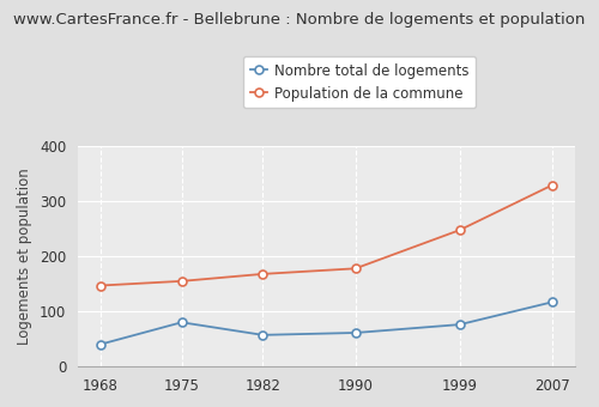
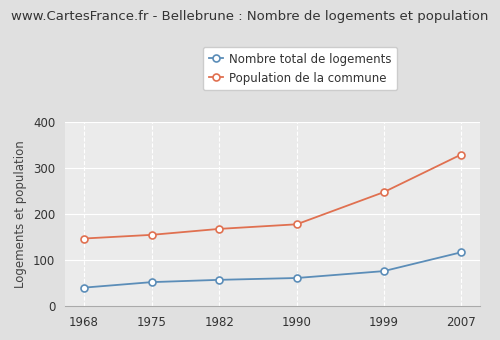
Nombre total de logements/1975: 80 -> 52
